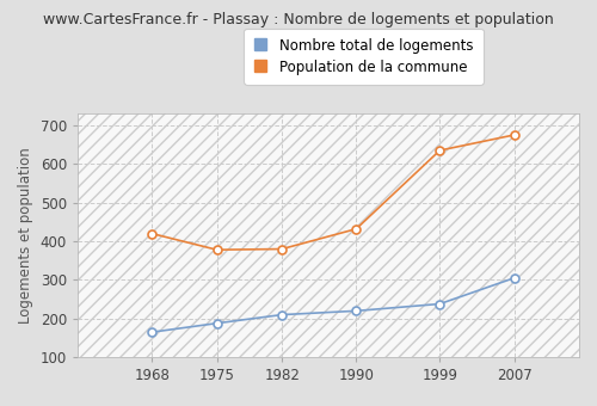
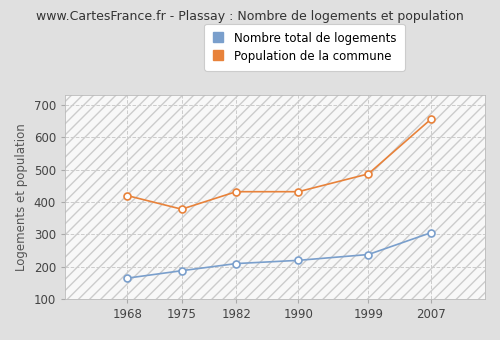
Population de la commune/1982: 380 -> 432
Population de la commune/1999: 635 -> 487
Population de la commune/2007: 675 -> 655
